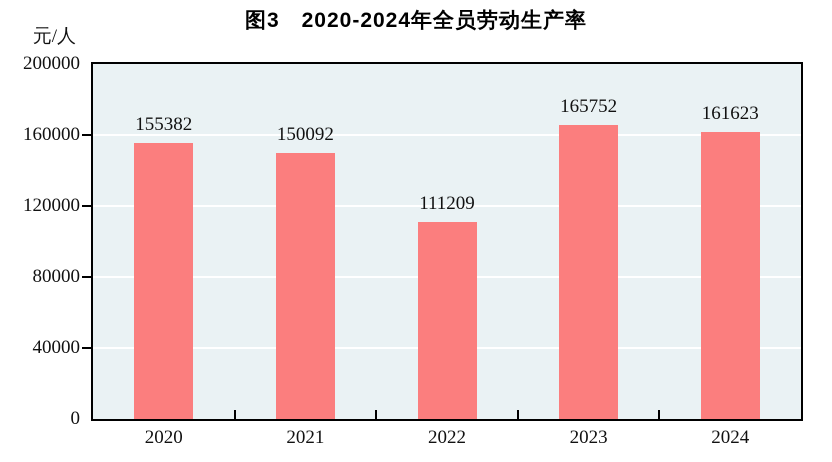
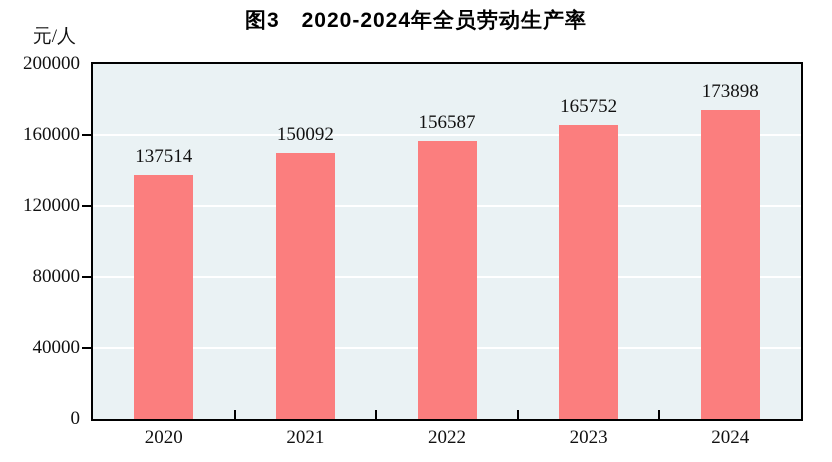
2020: 155382 -> 137514
2022: 111209 -> 156587
2024: 161623 -> 173898
